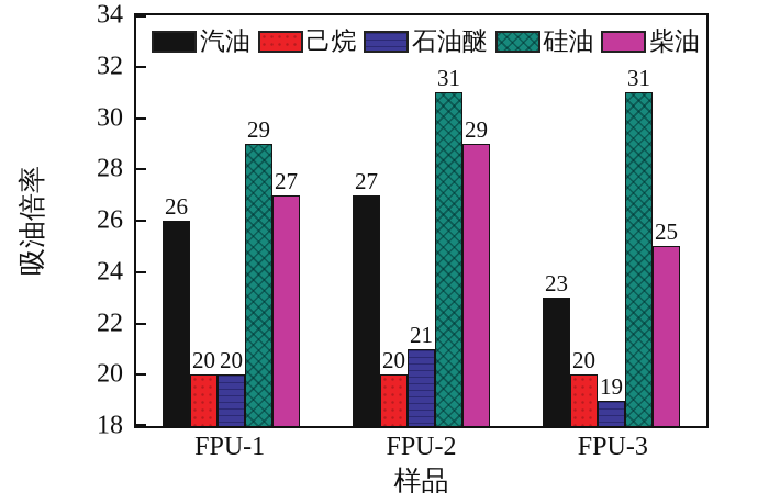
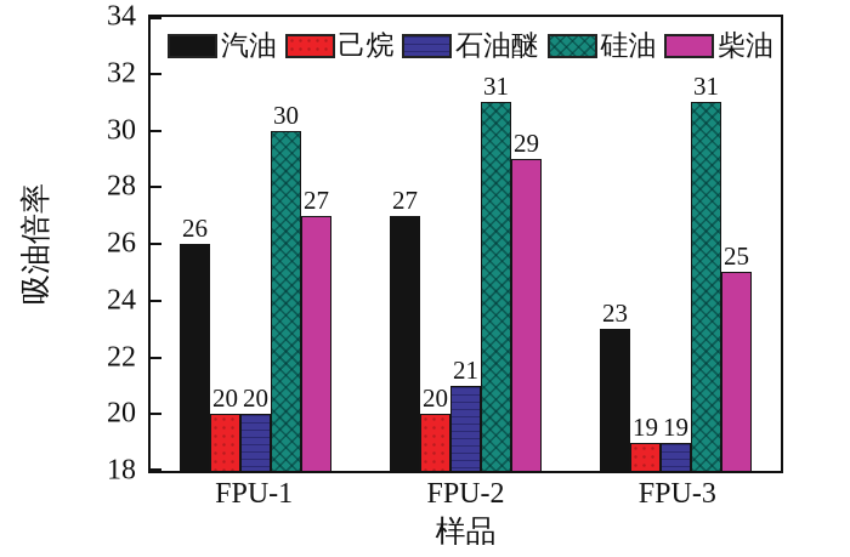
硅油/FPU-1: 29 -> 30
己烷/FPU-3: 20 -> 19
